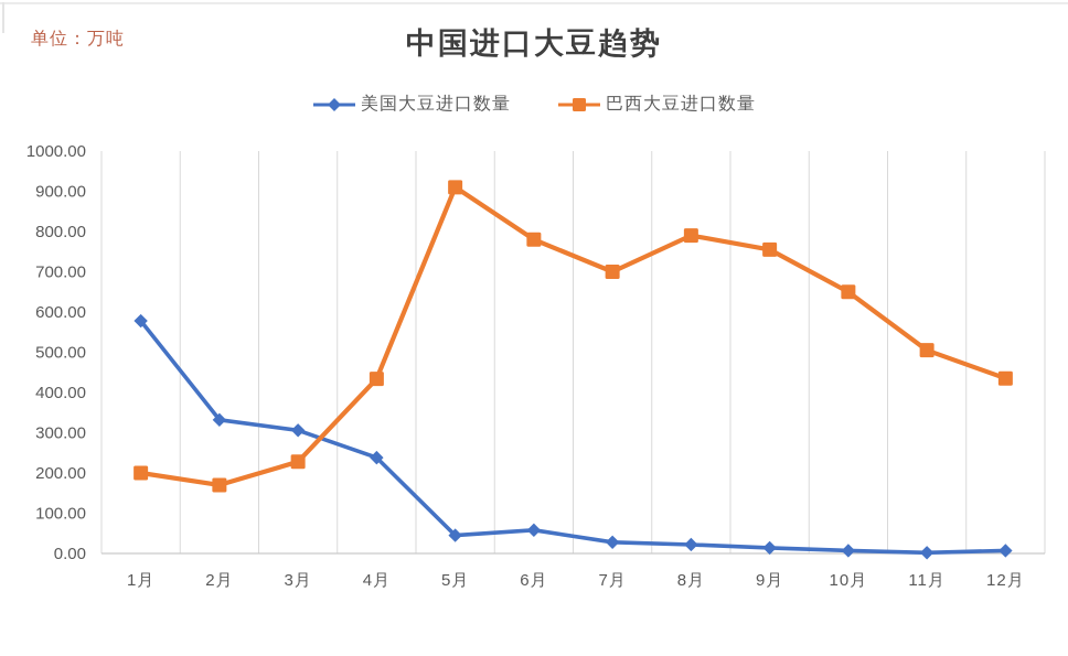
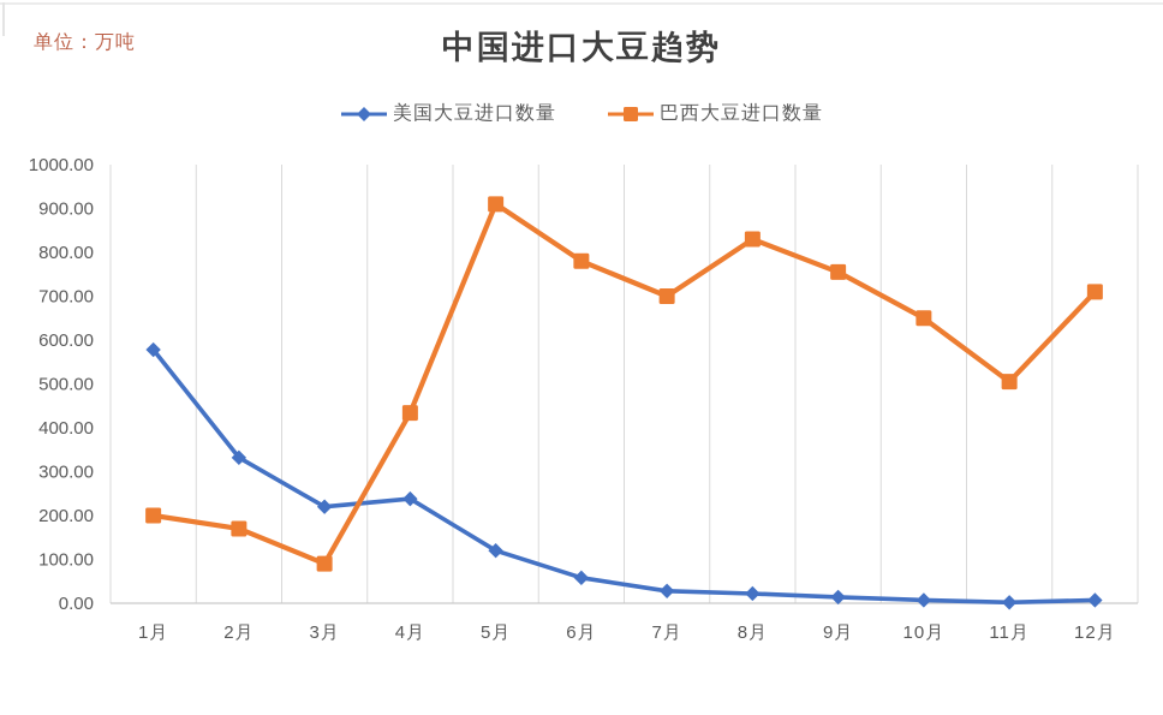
美国大豆进口数量/3月: 310 -> 220
巴西大豆进口数量/3月: 230 -> 90
美国大豆进口数量/5月: 40 -> 120
巴西大豆进口数量/8月: 790 -> 830
巴西大豆进口数量/12月: 440 -> 710
